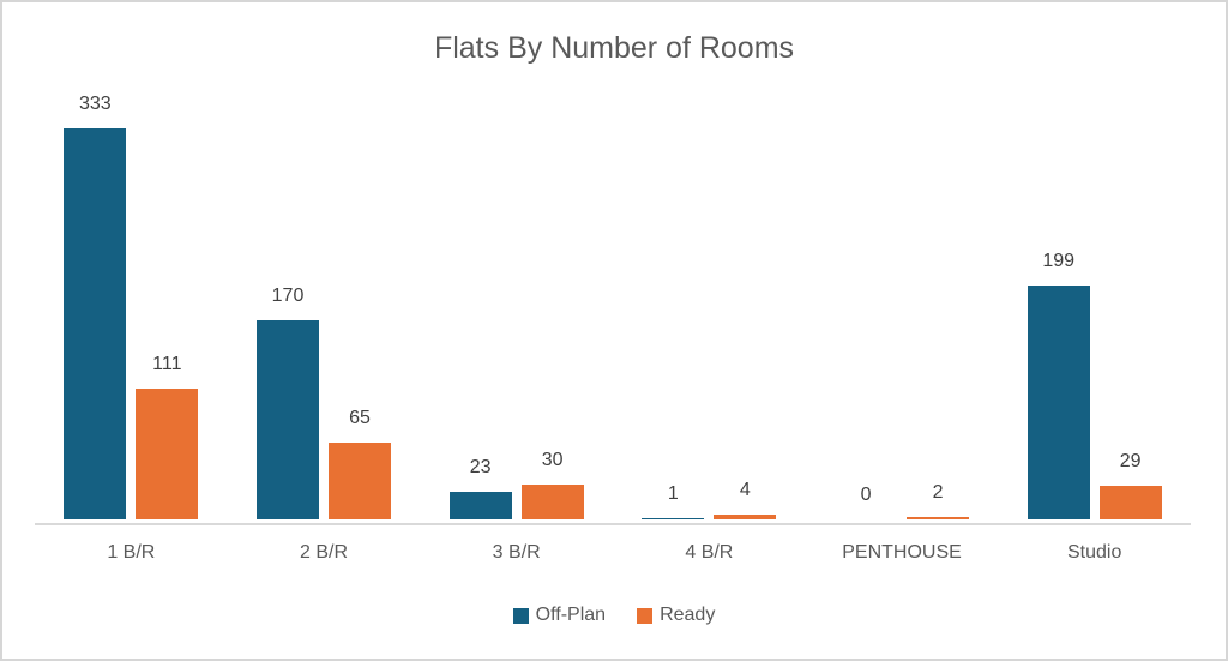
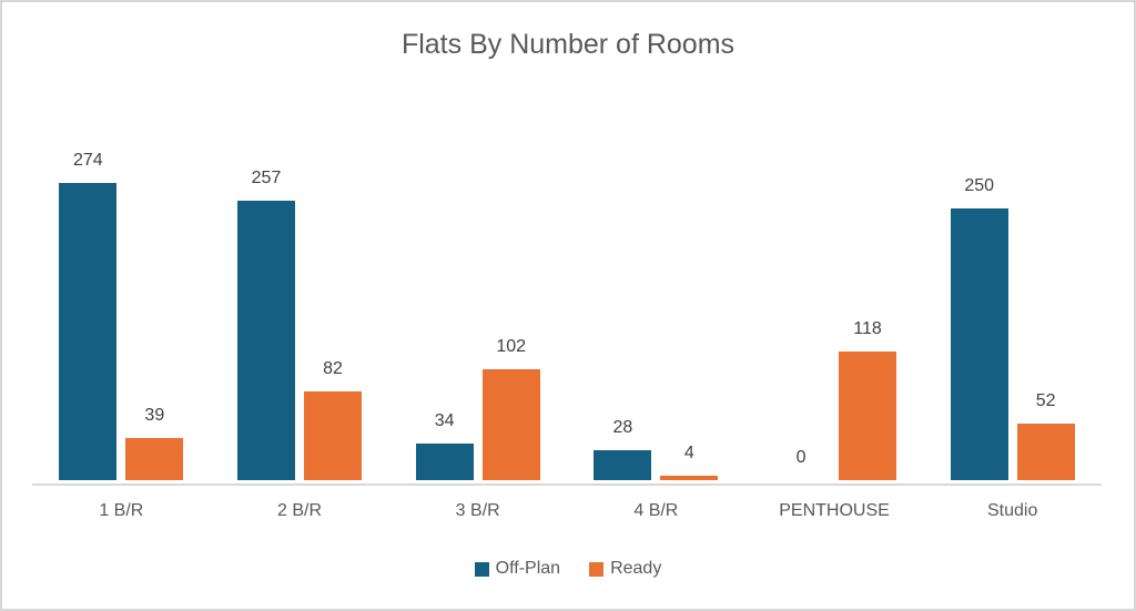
Off-Plan/1 B/R: 333 -> 274
Ready/1 B/R: 111 -> 39
Off-Plan/2 B/R: 170 -> 257
Ready/2 B/R: 65 -> 82
Off-Plan/3 B/R: 23 -> 34
Ready/3 B/R: 30 -> 102
Off-Plan/4 B/R: 1 -> 28
Ready/PENTHOUSE: 2 -> 118
Off-Plan/Studio: 199 -> 250
Ready/Studio: 29 -> 52
